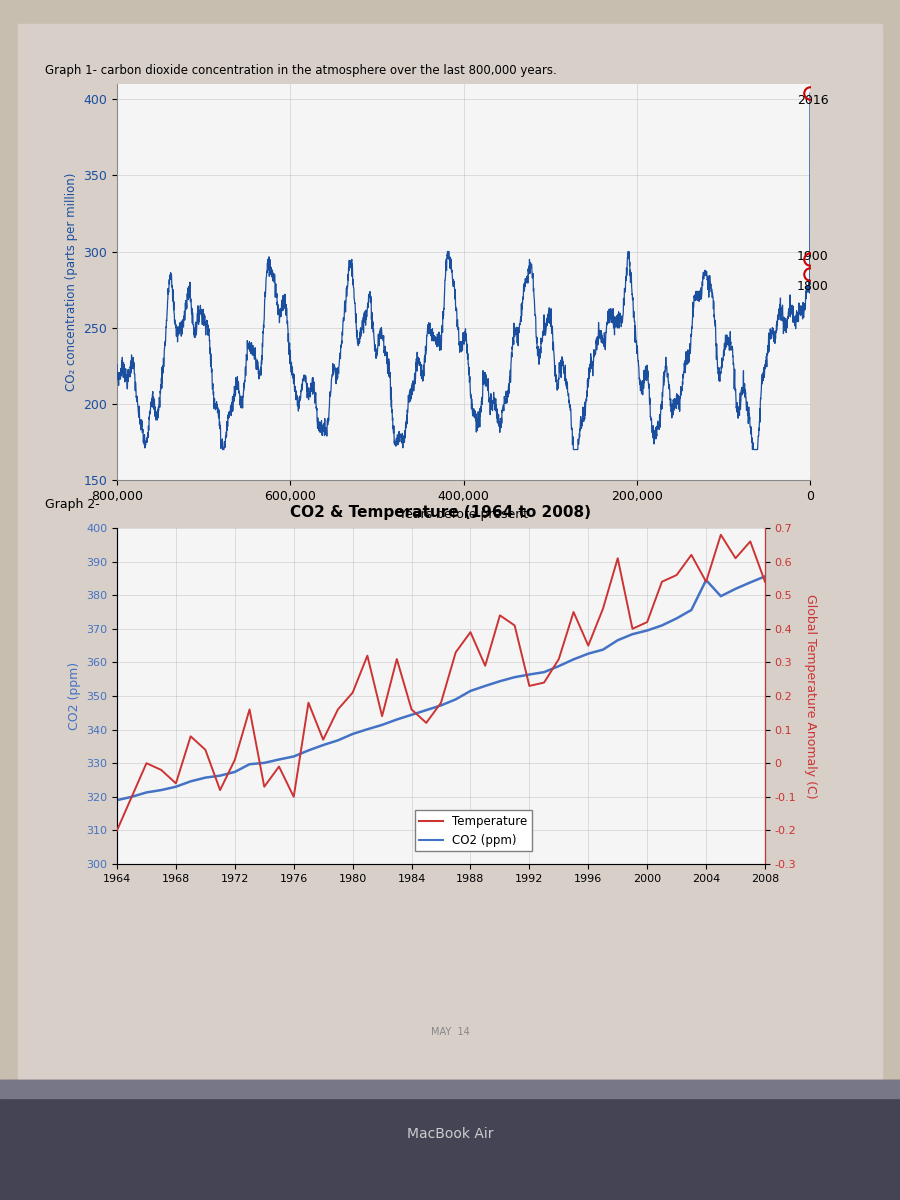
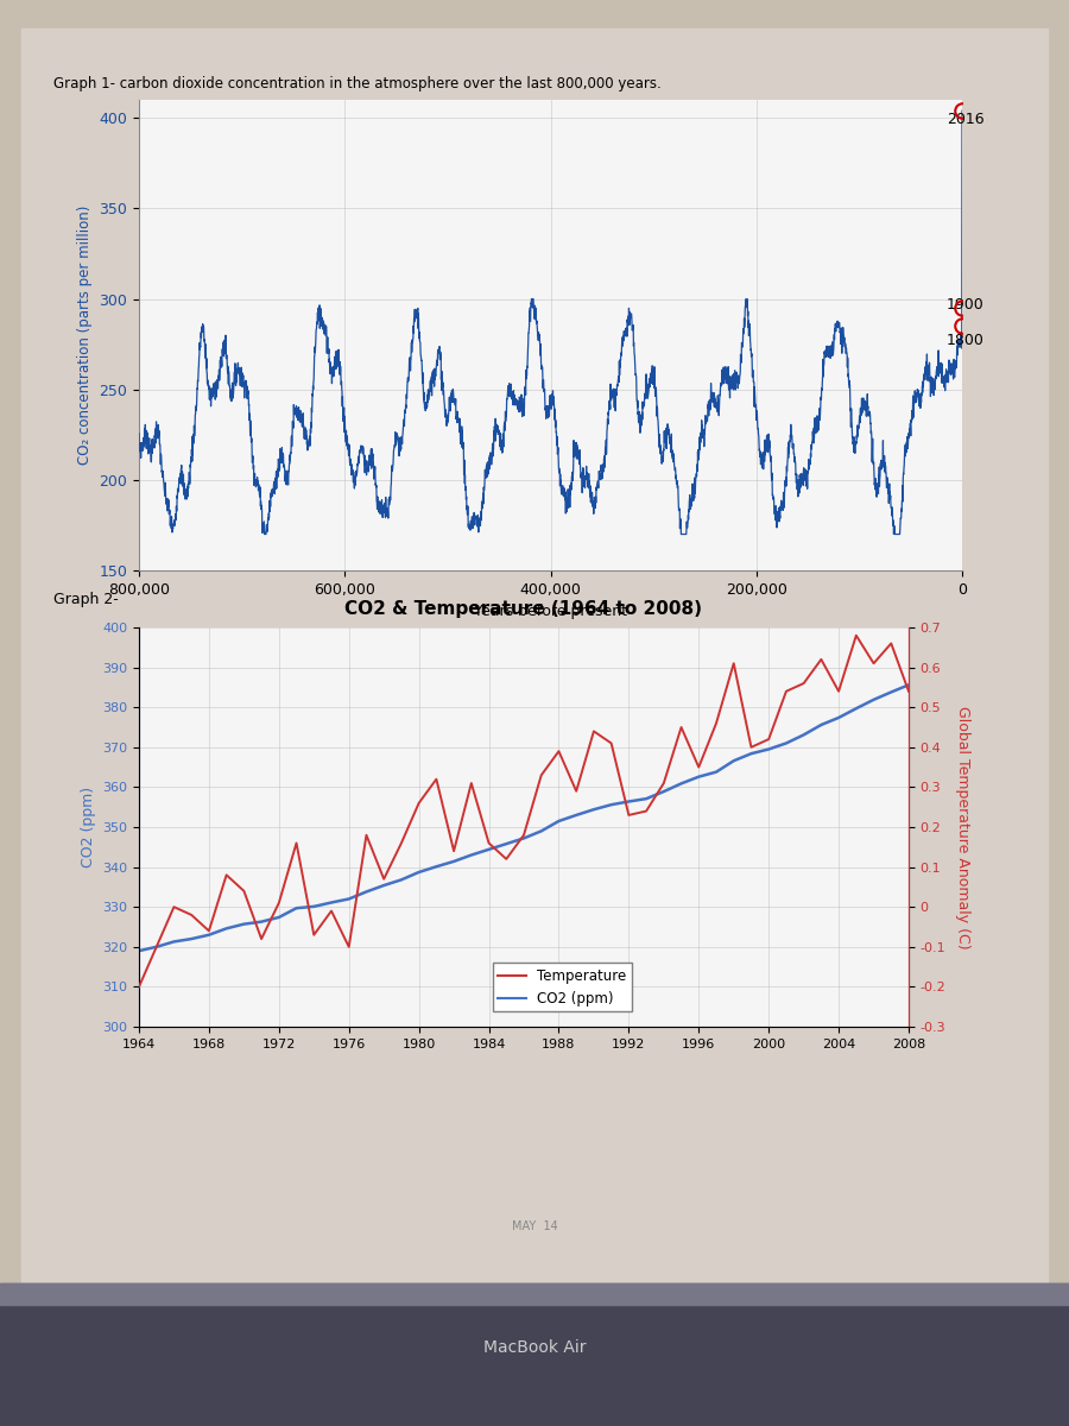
Temperature/1980: 0.21 -> 0.26
CO2 (ppm)/2004: 384.5 -> 377.4
